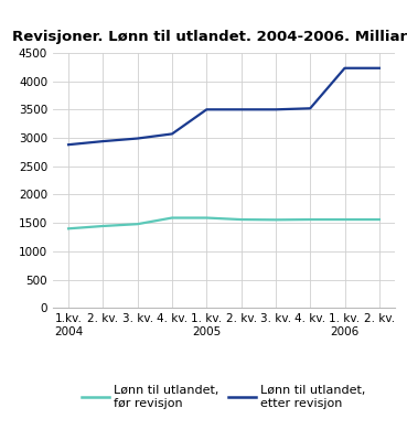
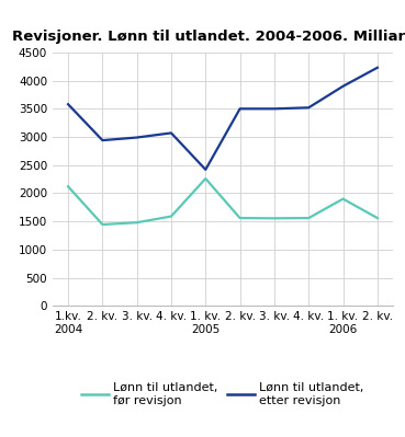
Lønn til utlandet, før revisjon/1.kv. 2004: 1400 -> 2120
Lønn til utlandet, etter revisjon/1.kv. 2004: 2880 -> 3580
Lønn til utlandet, før revisjon/1. kv. 2005: 1590 -> 2260
Lønn til utlandet, etter revisjon/1. kv. 2005: 3500 -> 2420
Lønn til utlandet, før revisjon/1. kv. 2006: 1560 -> 1900
Lønn til utlandet, etter revisjon/1. kv. 2006: 4230 -> 3900
